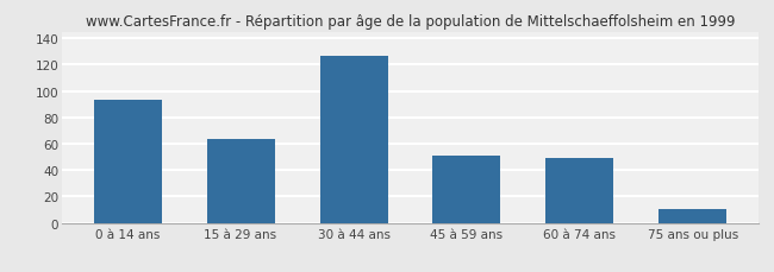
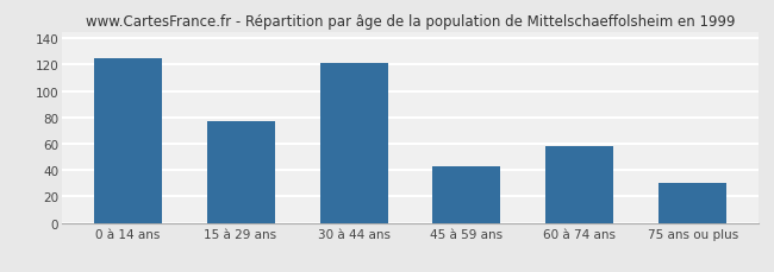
0 à 14 ans: 93 -> 125
15 à 29 ans: 64 -> 77
30 à 44 ans: 127 -> 121
45 à 59 ans: 51 -> 43
60 à 74 ans: 49 -> 58
75 ans ou plus: 10 -> 30
